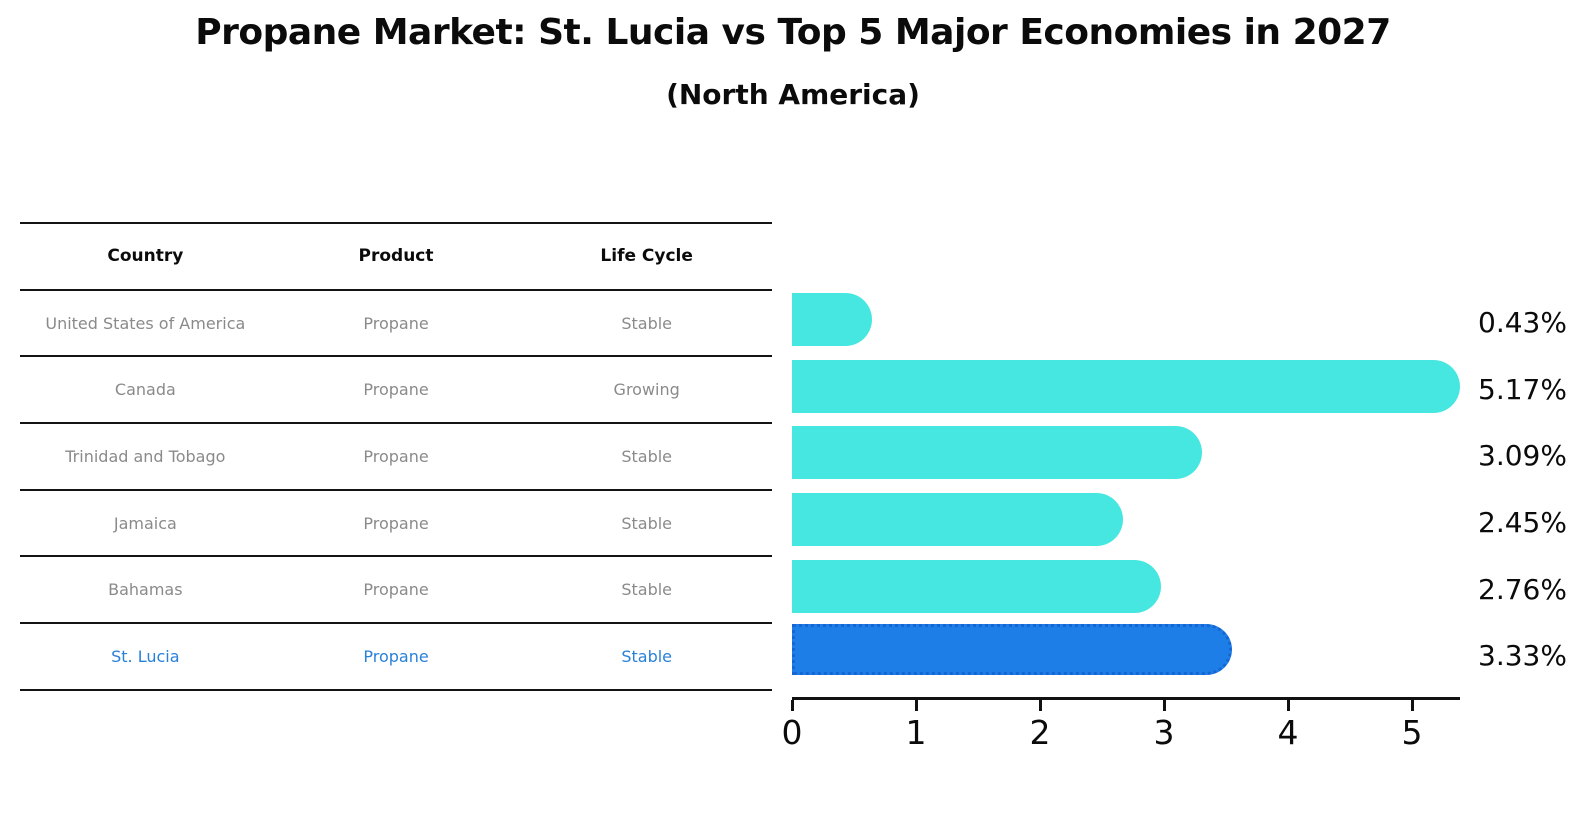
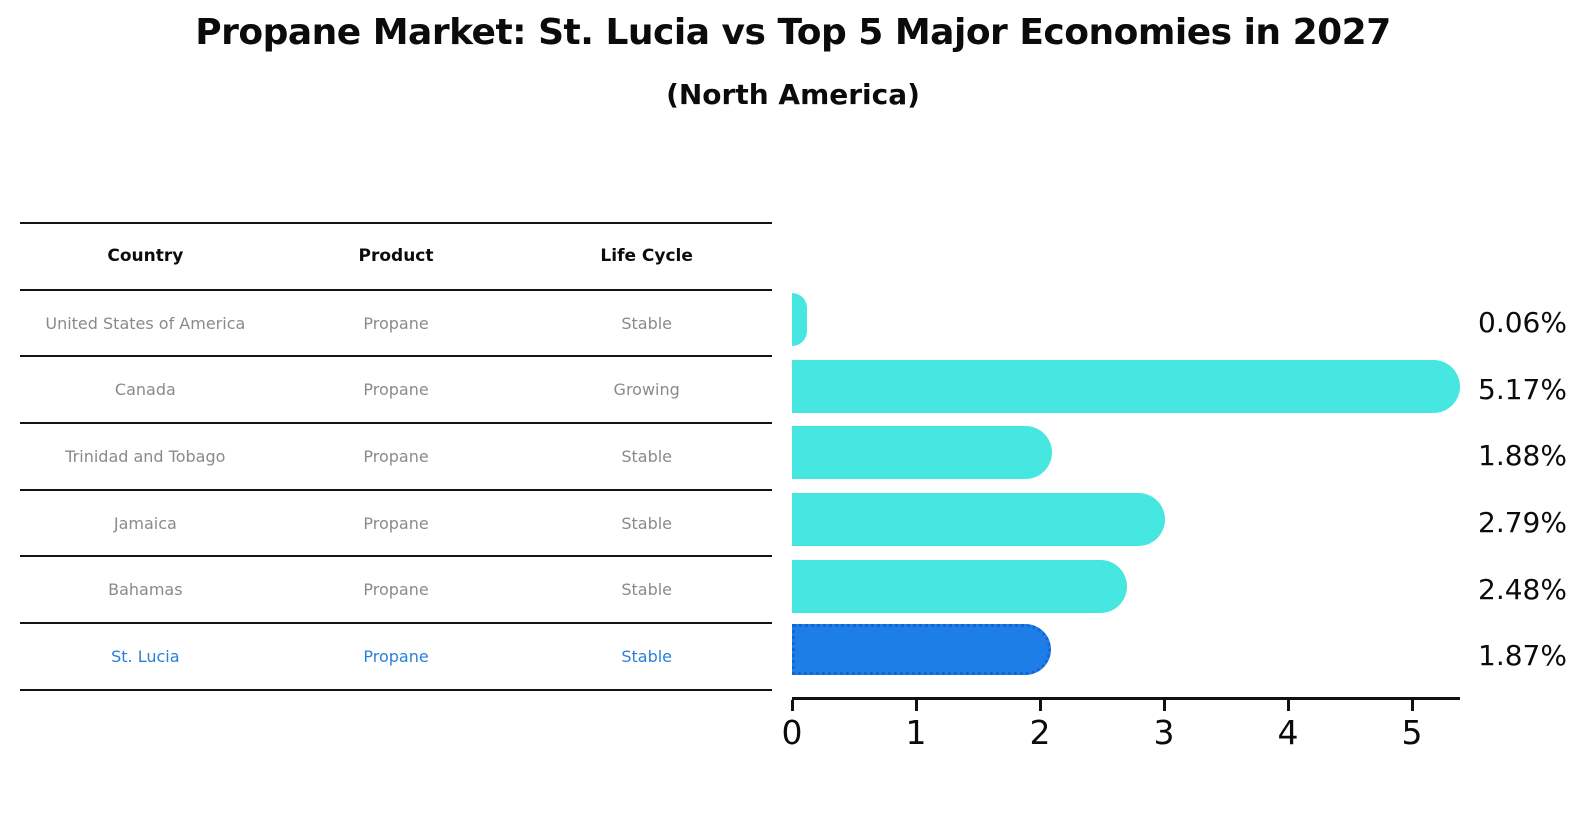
United States of America: 0.43% -> 0.06%
Trinidad and Tobago: 3.09% -> 1.88%
Jamaica: 2.45% -> 2.79%
Bahamas: 2.76% -> 2.48%
St. Lucia: 3.33% -> 1.87%
